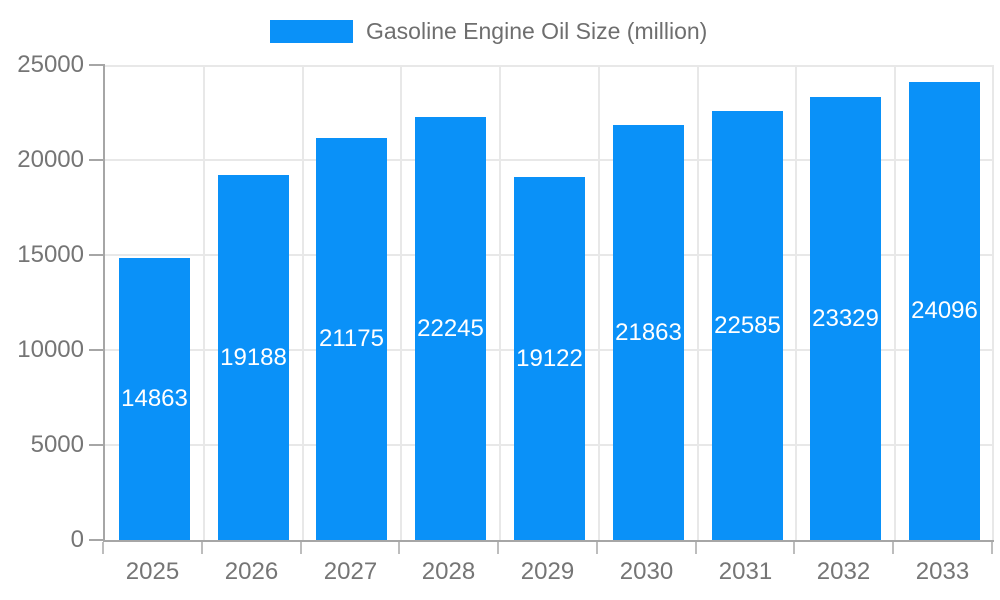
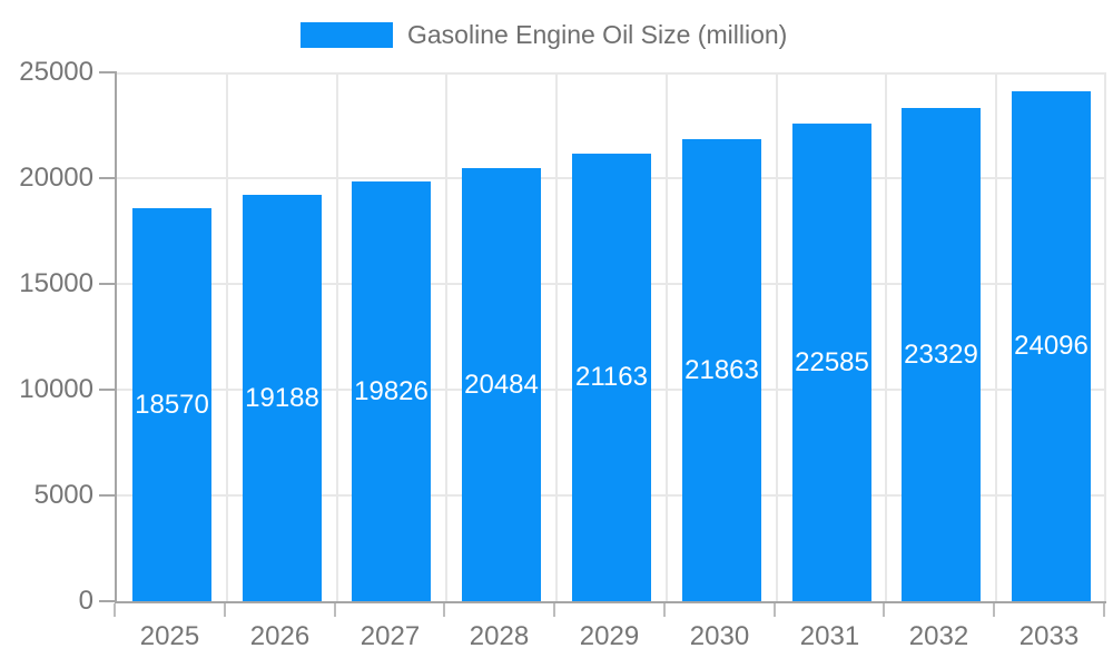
2025: 14863 -> 18570
2027: 21175 -> 19826
2028: 22245 -> 20484
2029: 19122 -> 21163
